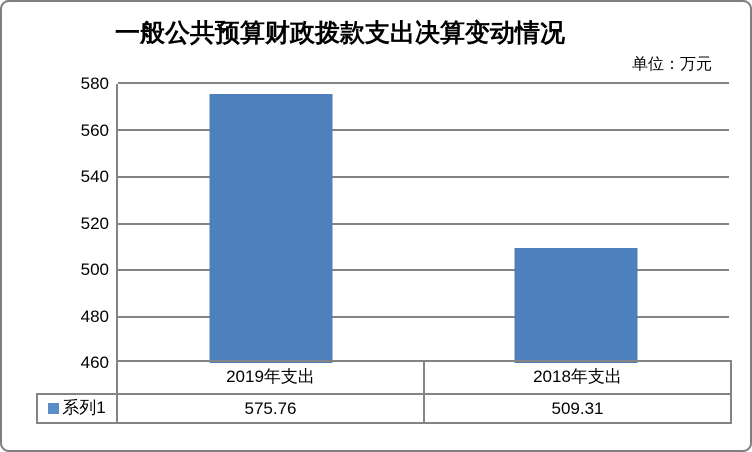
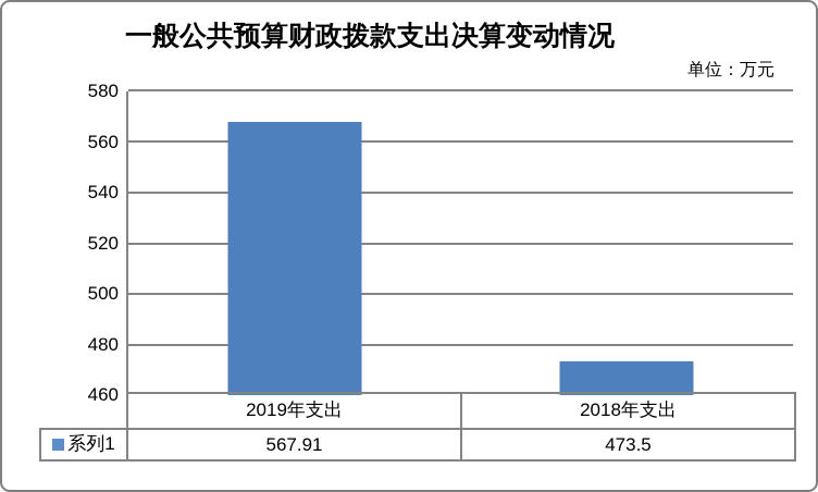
2019年支出: 575.76 -> 567.91
2018年支出: 509.31 -> 473.5
